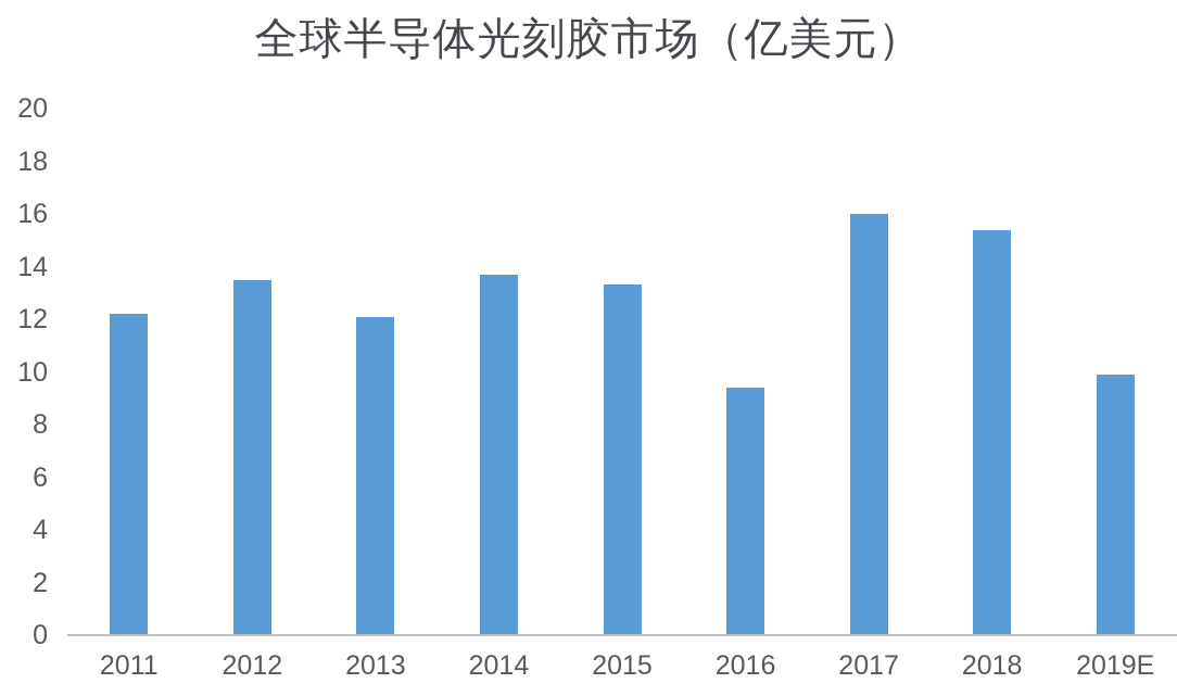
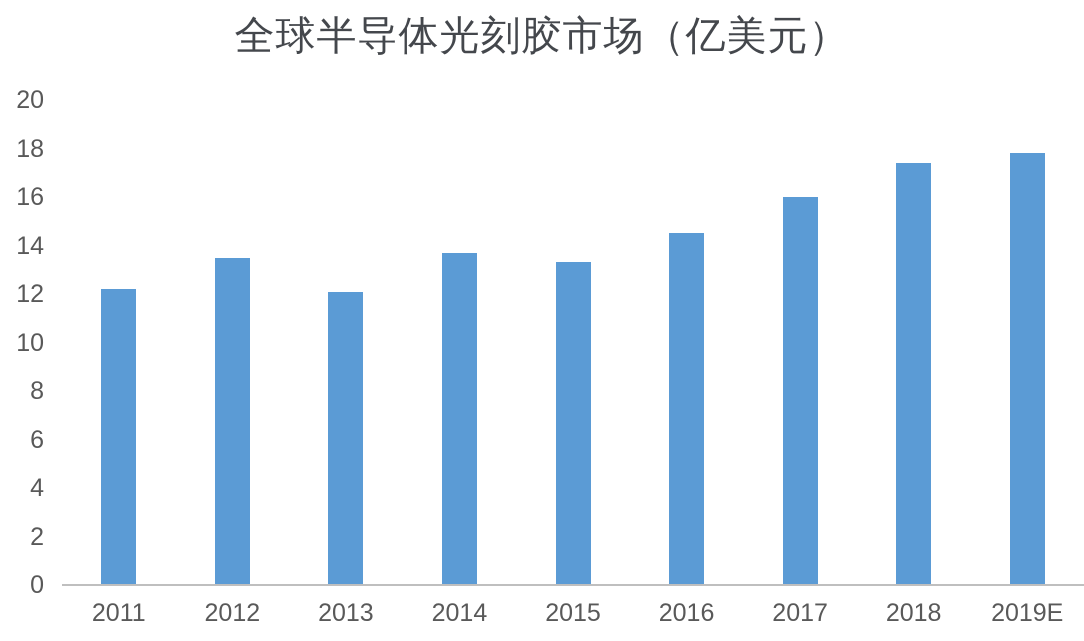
2016: 9.4 -> 14.5
2018: 15.4 -> 17.4
2019E: 9.9 -> 17.8
